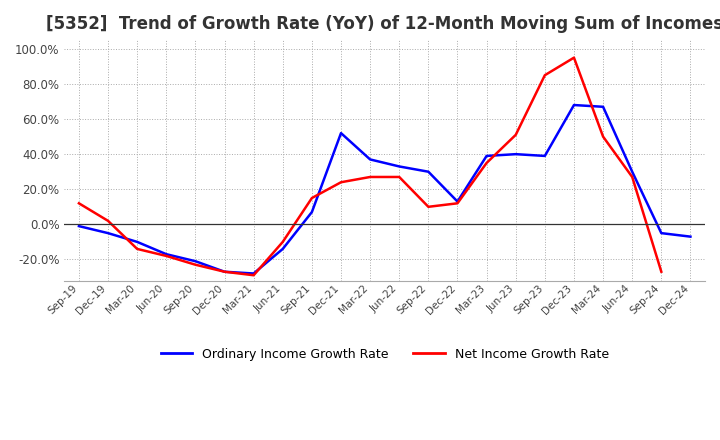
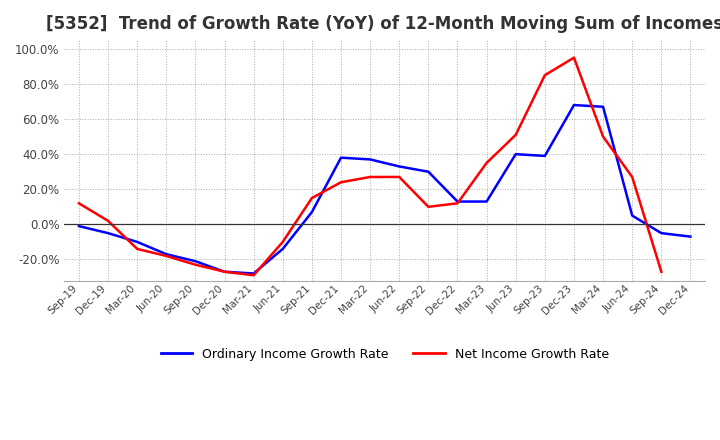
Ordinary Income Growth Rate/Dec-21: 52% -> 38%
Ordinary Income Growth Rate/Mar-23: 39% -> 13%
Ordinary Income Growth Rate/Jun-24: 30% -> 5%
